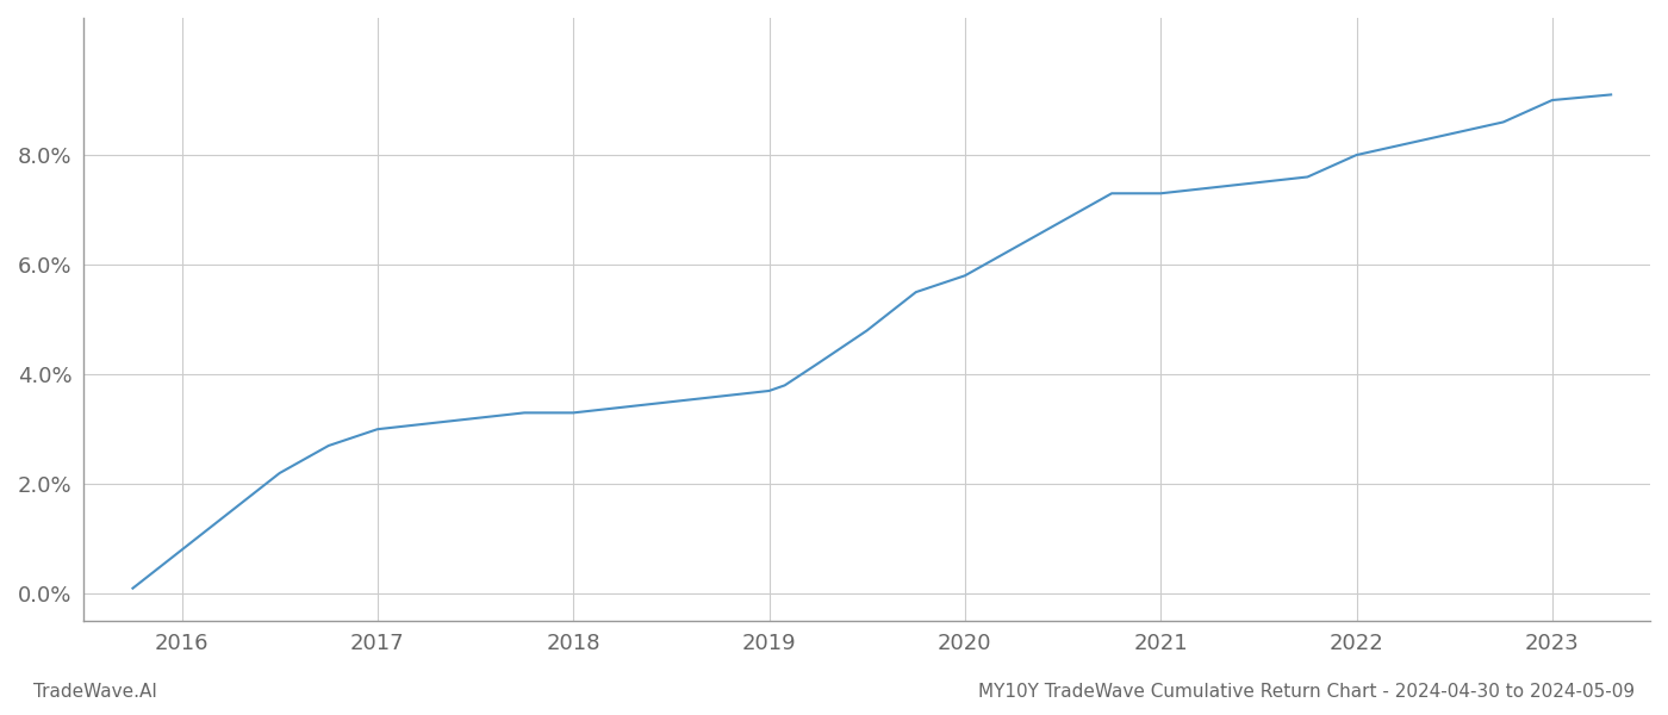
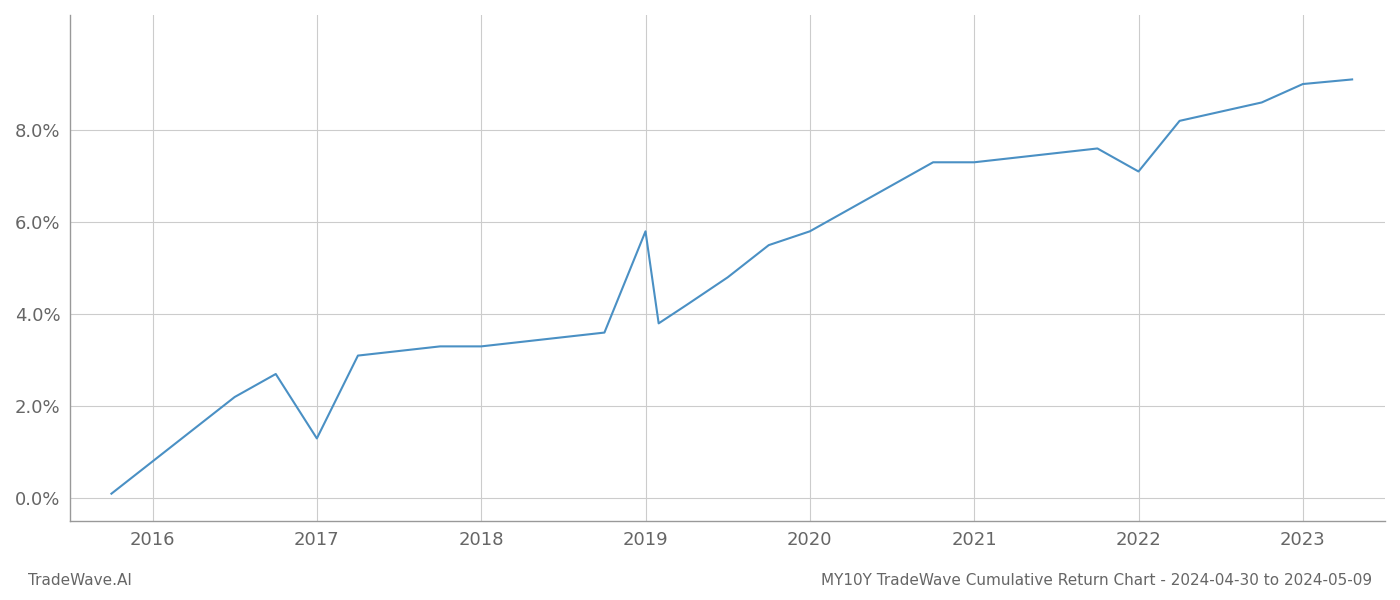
2017: 3.0% -> 1.3%
2019: 3.7% -> 5.8%
2022: 8.0% -> 7.1%
